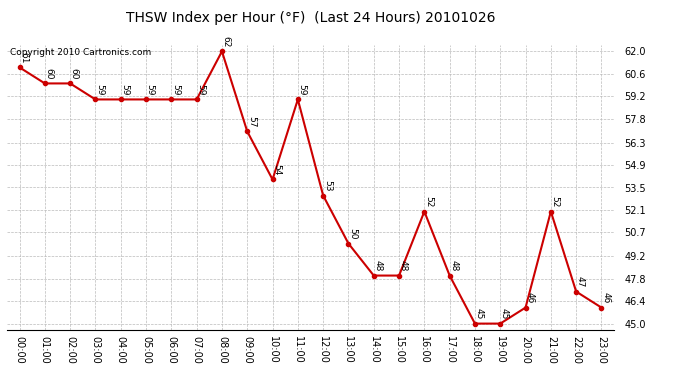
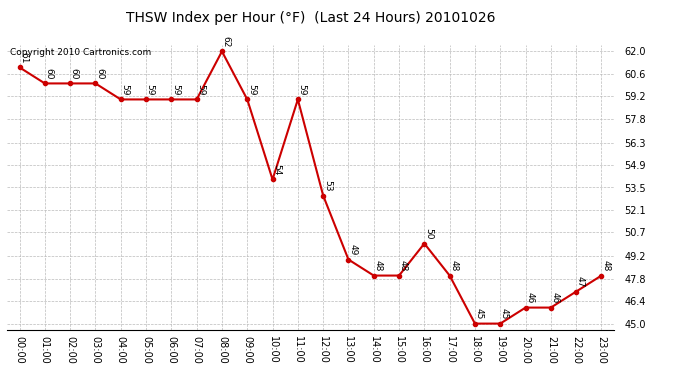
03:00: 59 -> 60
09:00: 57 -> 59
13:00: 50 -> 49
16:00: 52 -> 50
21:00: 52 -> 46
23:00: 46 -> 48
